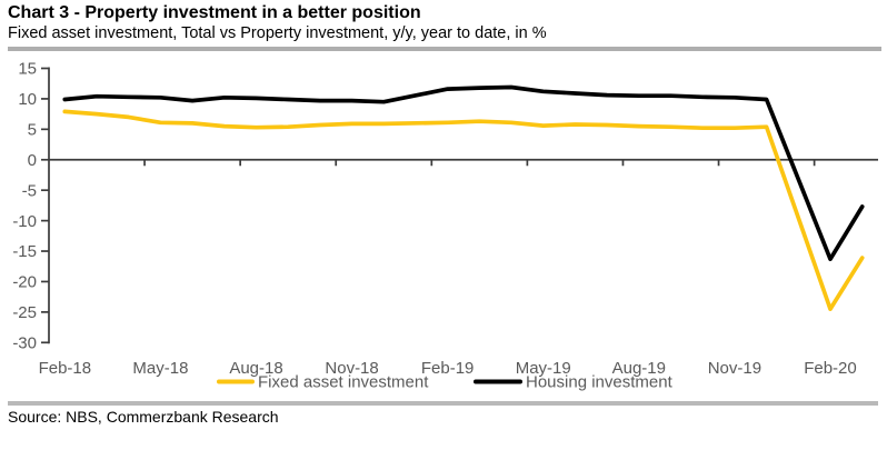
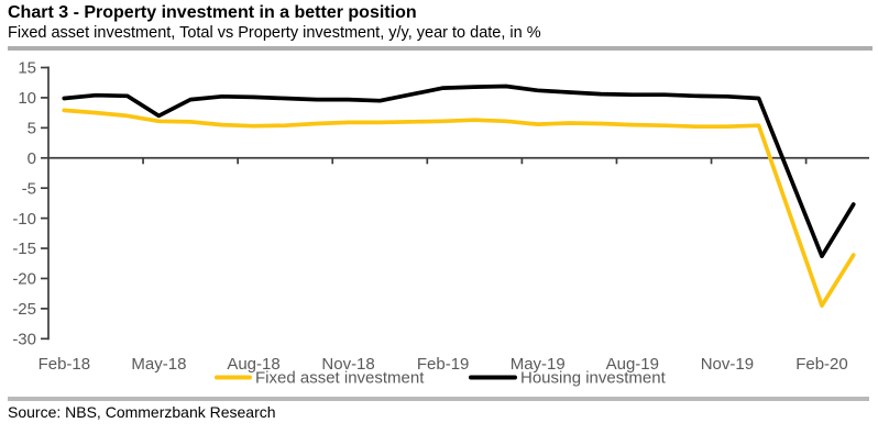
Housing investment/May-18: 10 -> 7
